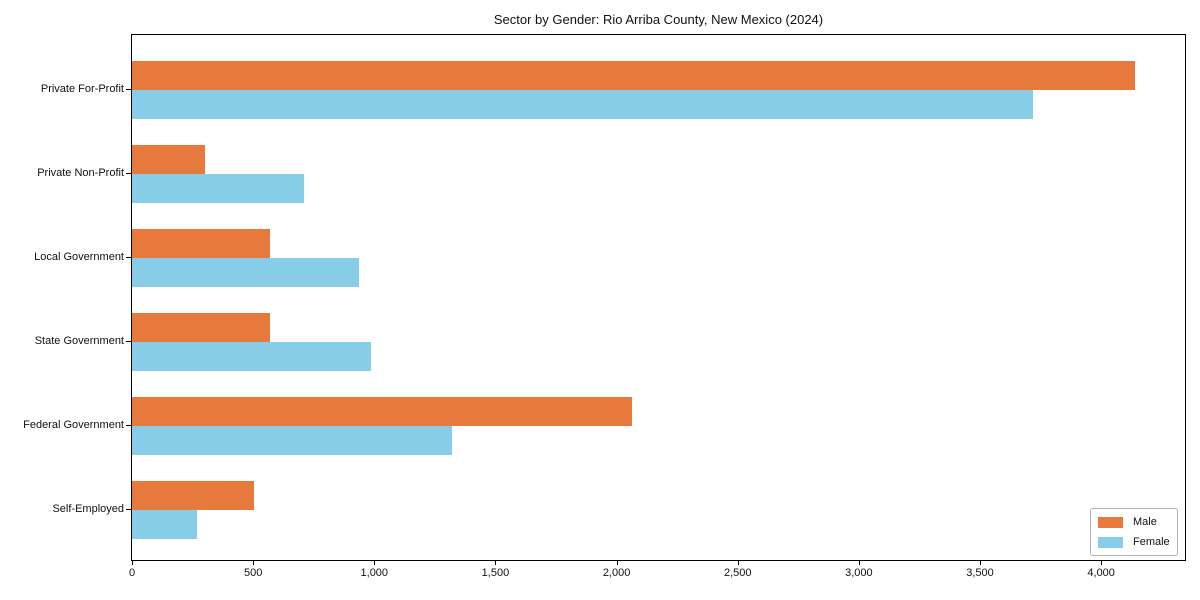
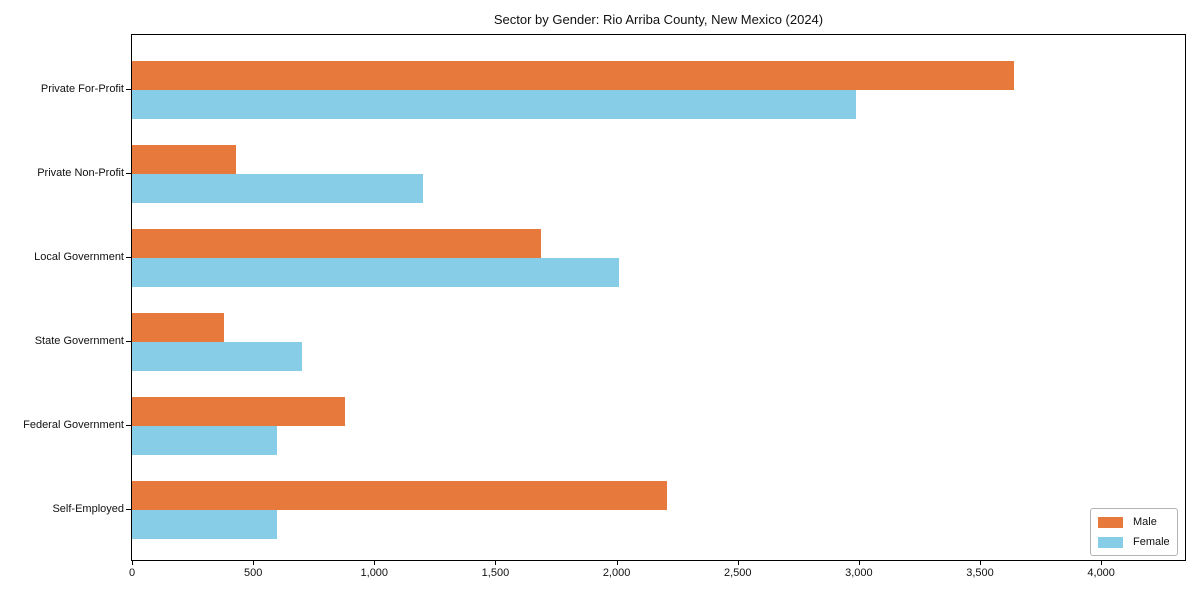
Male/Private For-Profit: 4140 -> 3640
Female/Private For-Profit: 3720 -> 2990
Male/Private Non-Profit: 300 -> 430
Female/Private Non-Profit: 710 -> 1200
Male/Local Government: 570 -> 1690
Female/Local Government: 940 -> 2010
Male/State Government: 570 -> 380
Female/State Government: 980 -> 700
Male/Federal Government: 2060 -> 880
Female/Federal Government: 1320 -> 600
Male/Self-Employed: 500 -> 2210
Female/Self-Employed: 270 -> 600
